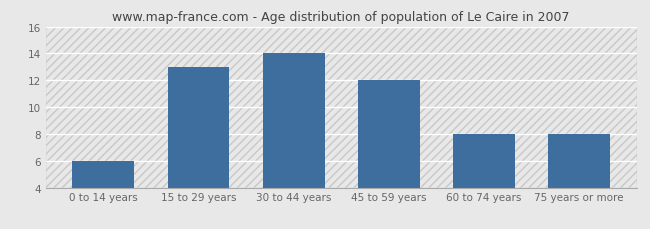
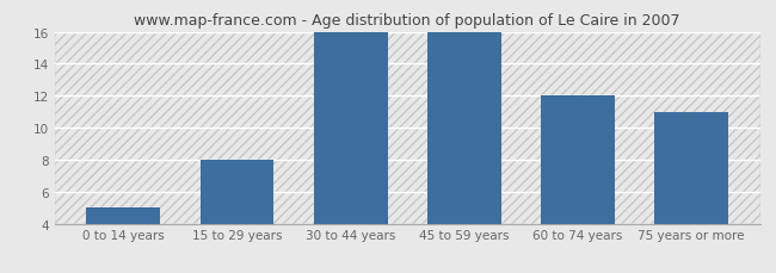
0 to 14 years: 6 -> 5
15 to 29 years: 13 -> 8
30 to 44 years: 14 -> 16
45 to 59 years: 12 -> 16
60 to 74 years: 8 -> 12
75 years or more: 8 -> 11
